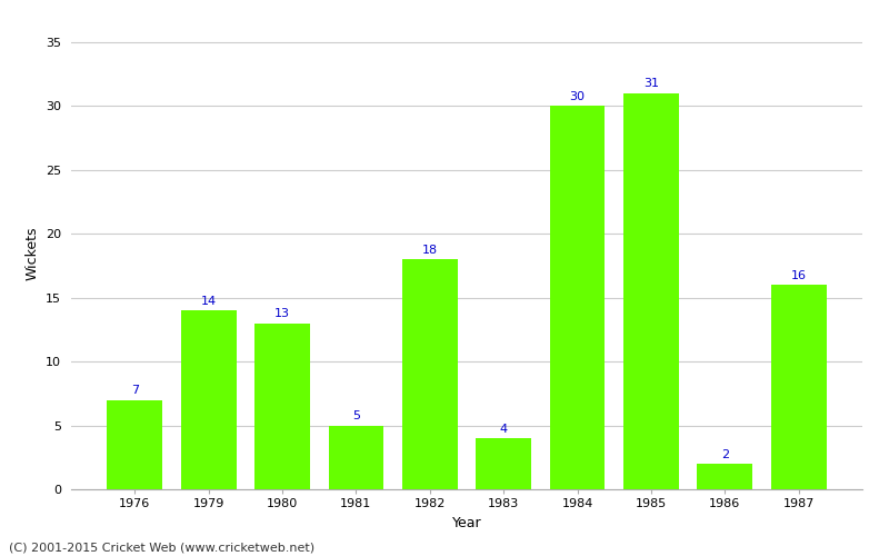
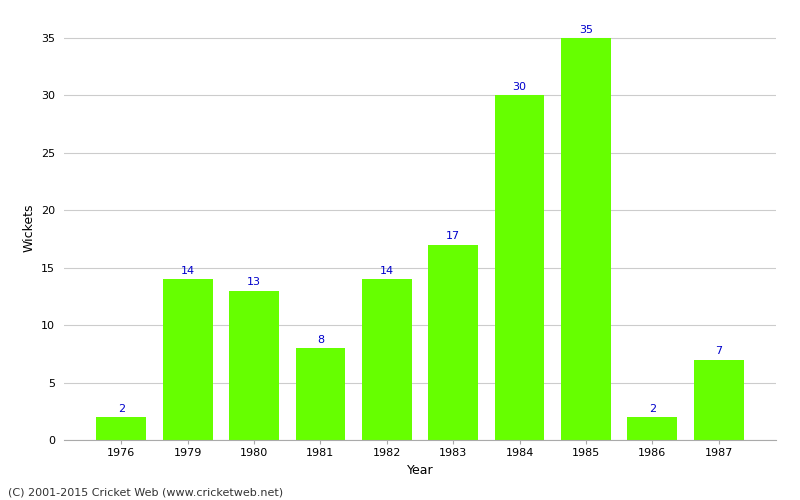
1976: 7 -> 2
1981: 5 -> 8
1982: 18 -> 14
1983: 4 -> 17
1985: 31 -> 35
1987: 16 -> 7
